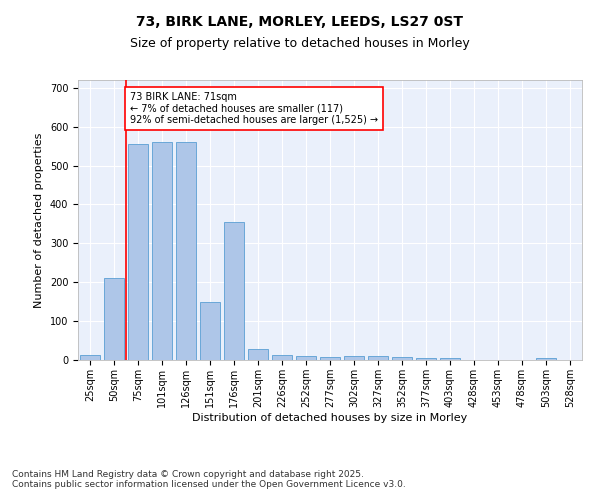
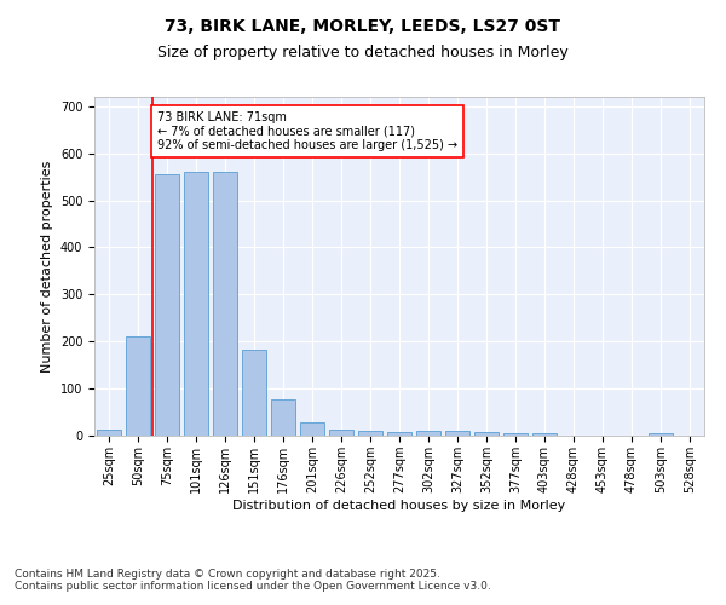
151sqm: 150 -> 182
176sqm: 355 -> 78
